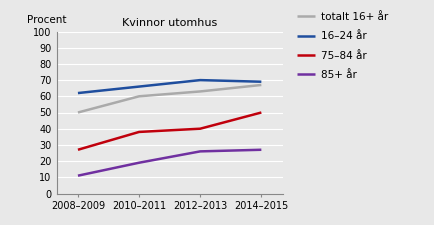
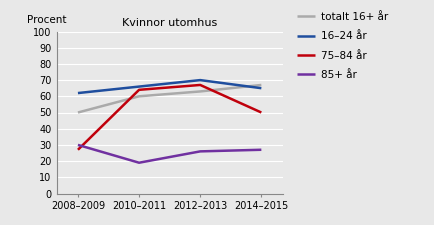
85+ år/2008–2009: 11 -> 30
75–84 år/2010–2011: 38 -> 64
75–84 år/2012–2013: 40 -> 67
16–24 år/2014–2015: 69 -> 65
